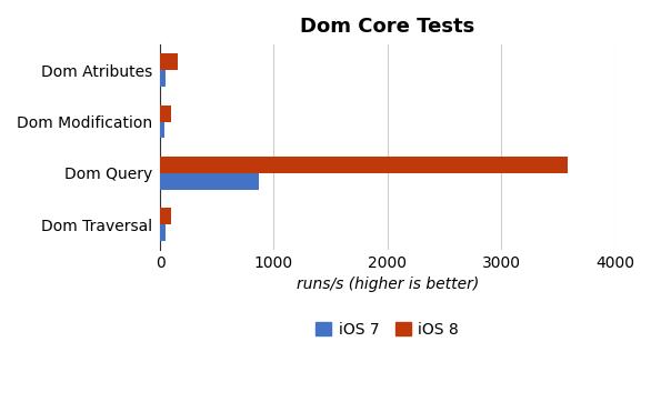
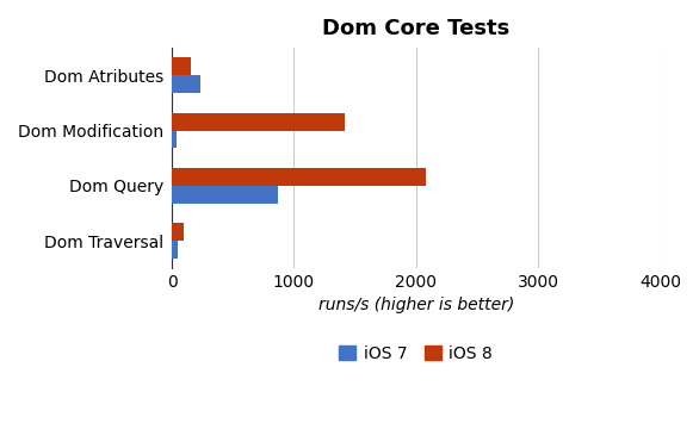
iOS 7/Dom Atributes: 50 -> 230
iOS 8/Dom Modification: 100 -> 1420
iOS 8/Dom Query: 3580 -> 2080
